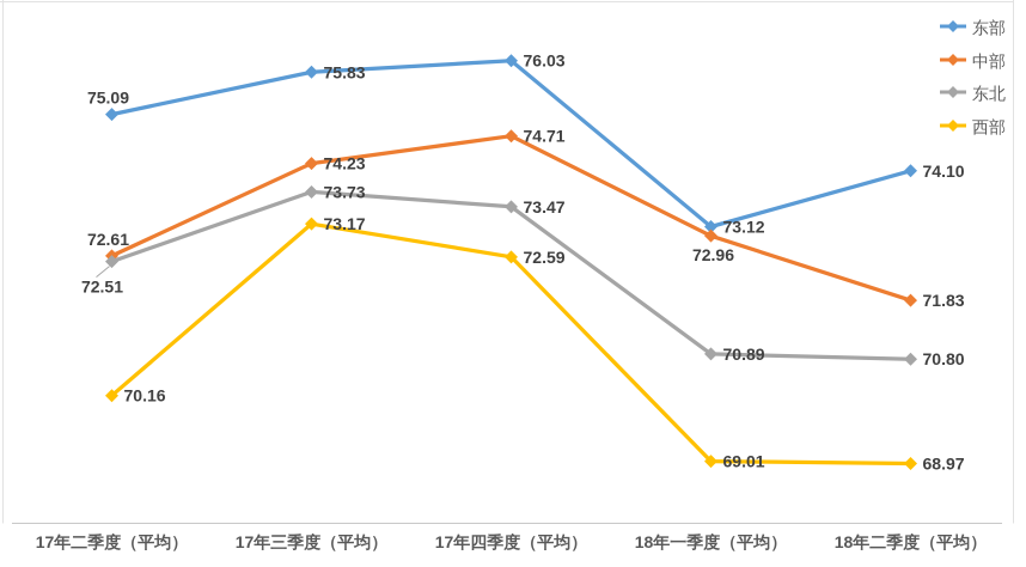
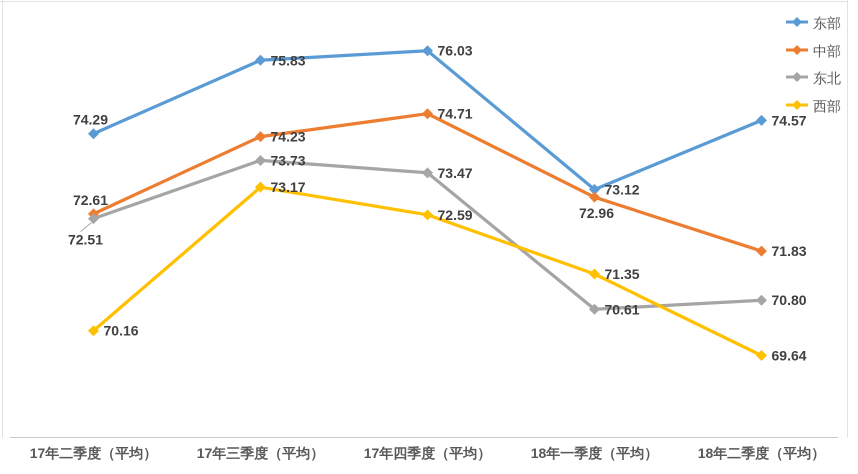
东部/17年二季度（平均）: 75.09 -> 74.29
东北/18年一季度（平均）: 70.89 -> 70.61
西部/18年一季度（平均）: 69.01 -> 71.35
东部/18年二季度（平均）: 74.10 -> 74.57
西部/18年二季度（平均）: 68.97 -> 69.64
